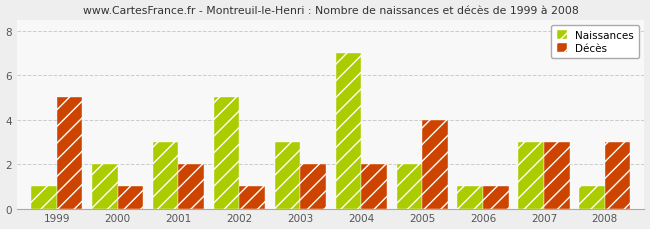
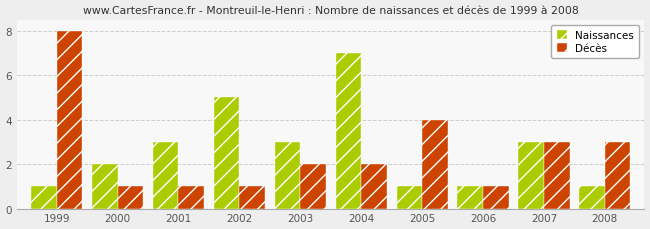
Décès/1999: 5 -> 8
Décès/2001: 2 -> 1
Naissances/2005: 2 -> 1
